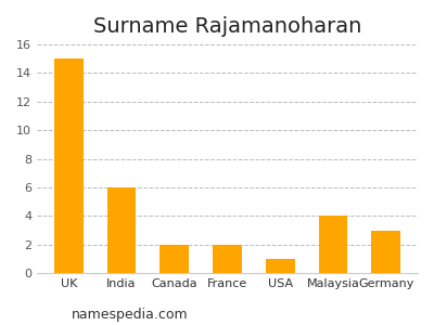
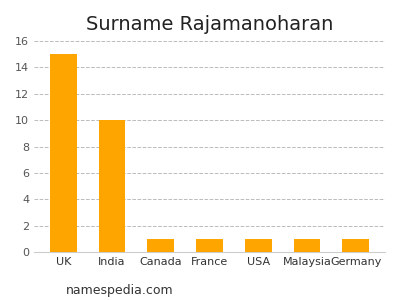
India: 6 -> 10
Canada: 2 -> 1
France: 2 -> 1
Malaysia: 4 -> 1
Germany: 3 -> 1
